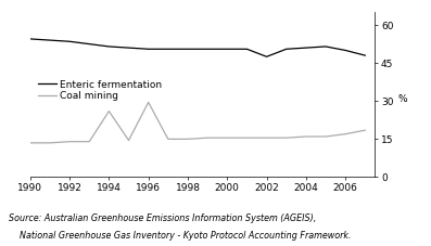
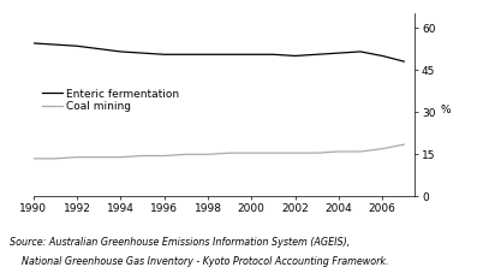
Coal mining/1994: 26.0 -> 14.0
Coal mining/1996: 29.5 -> 14.5
Enteric fermentation/2002: 47.5 -> 50.0
